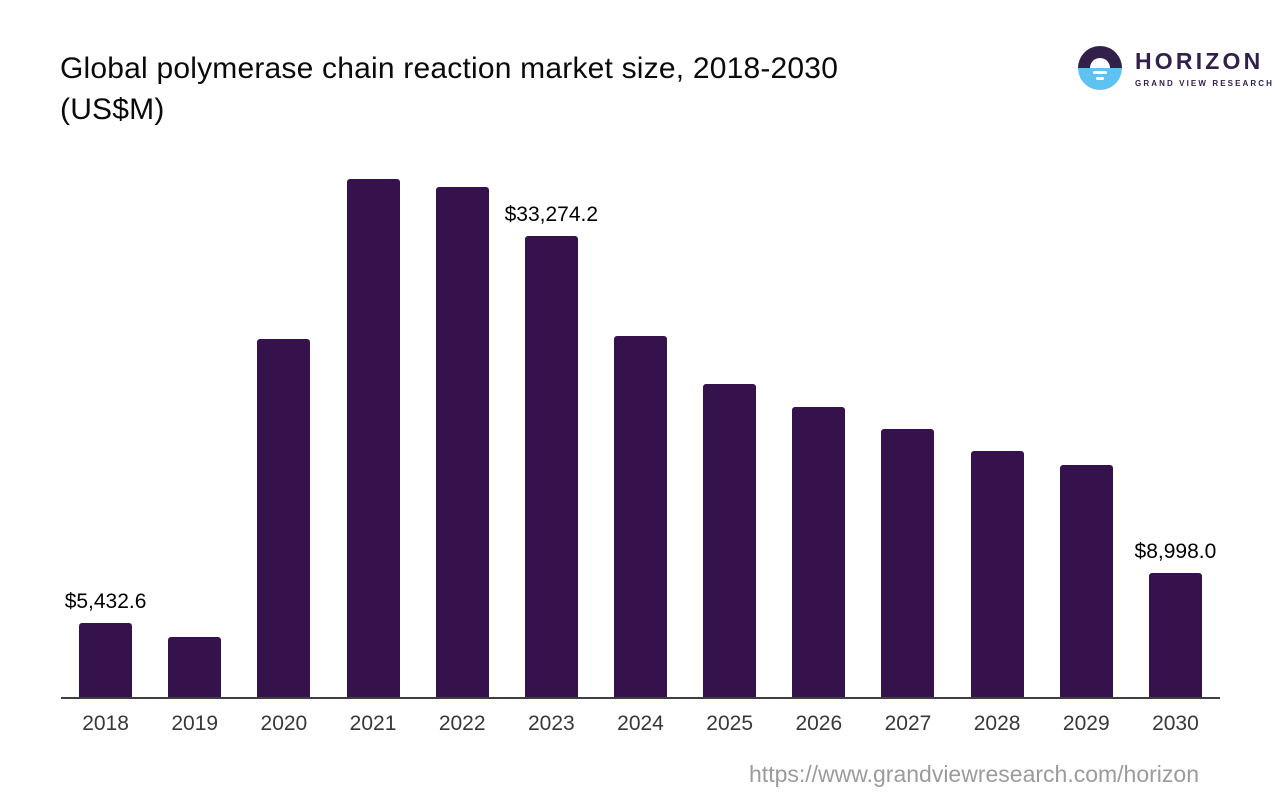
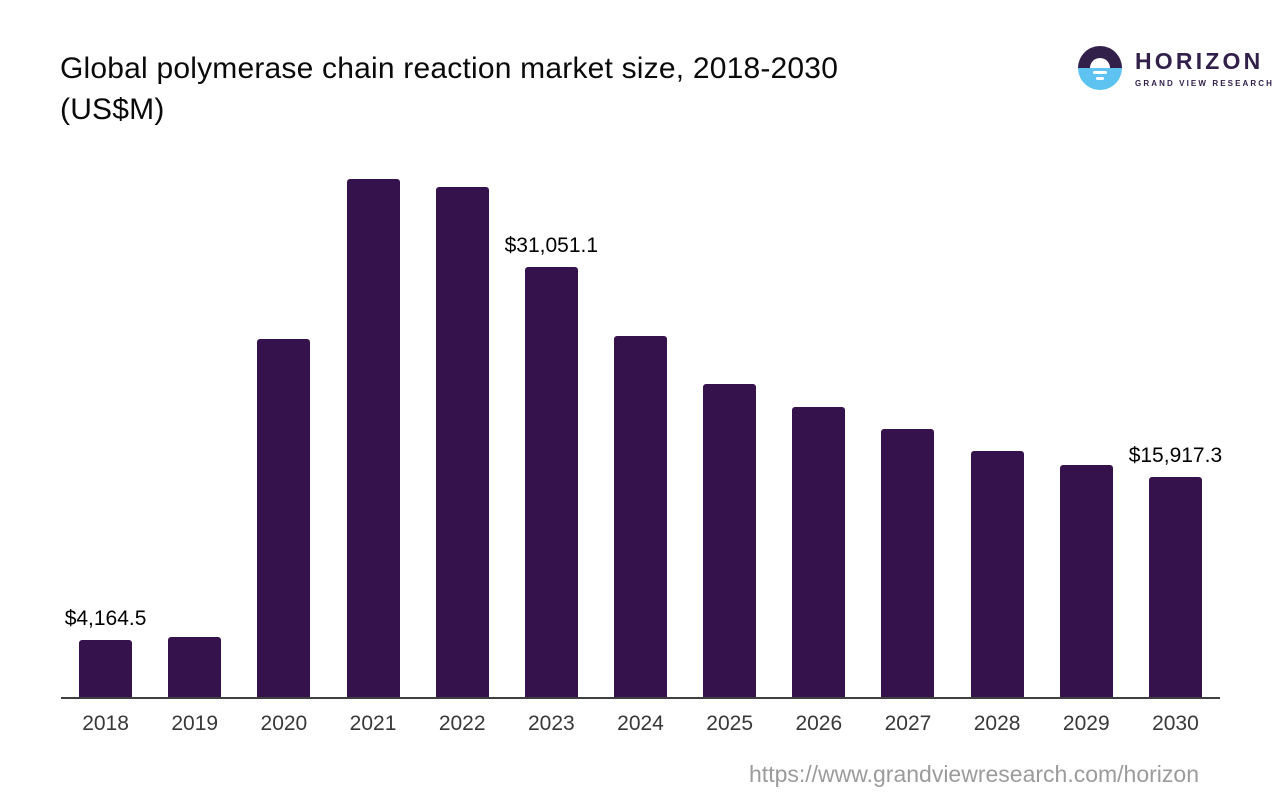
2018: $5,432.6 -> $4,164.5
2023: $33,274.2 -> $31,051.1
2030: $8,998.0 -> $15,917.3
